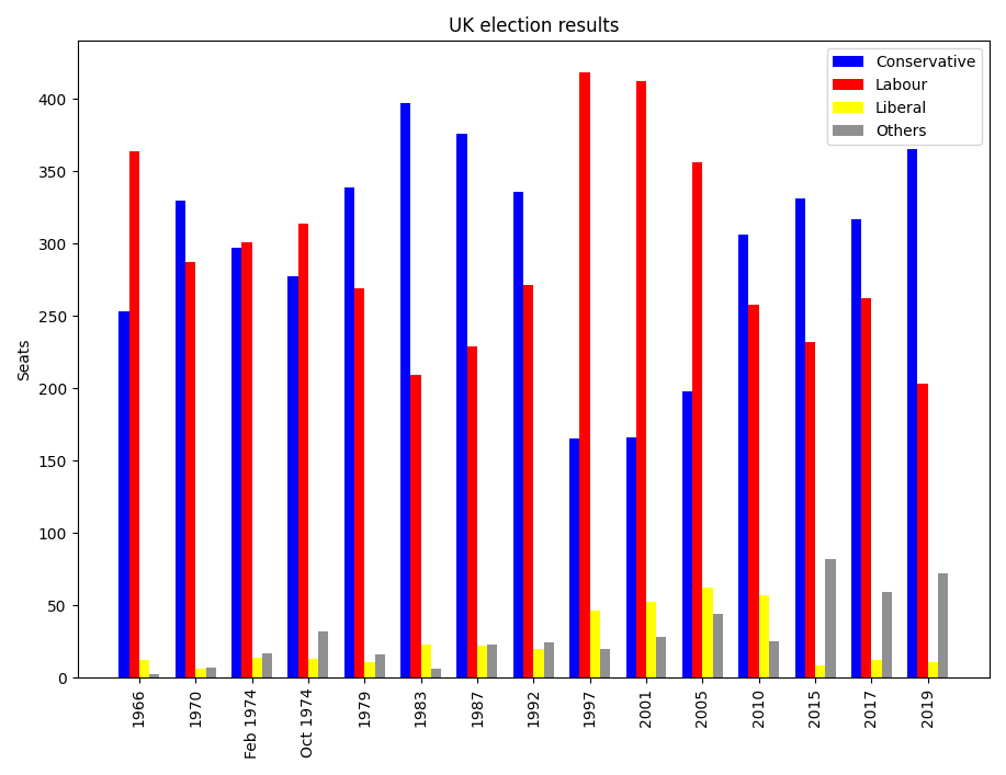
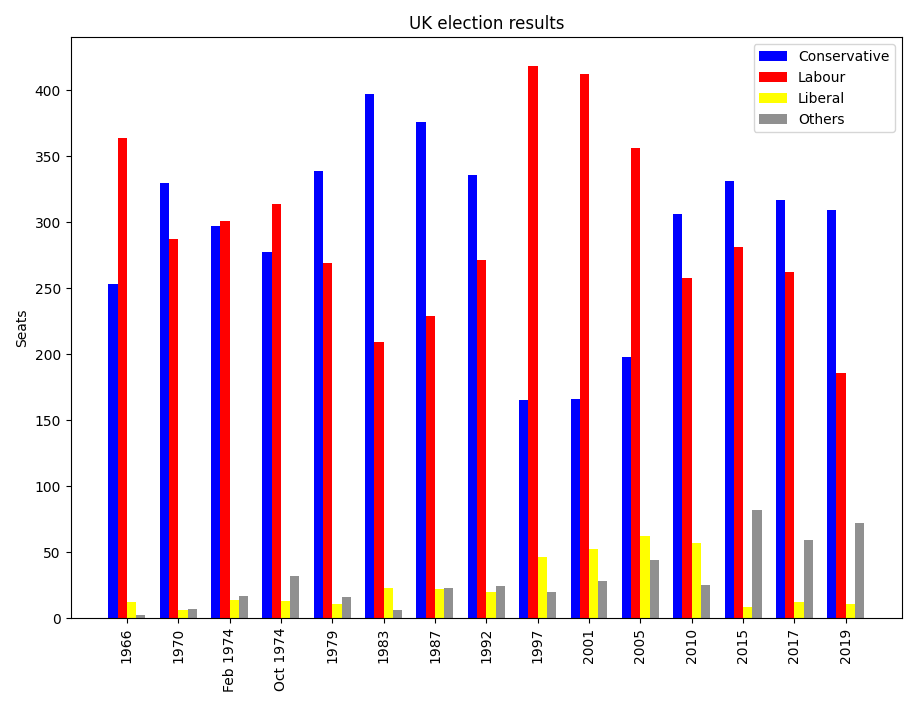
Labour/2015: 232 -> 281
Conservative/2019: 365 -> 309
Labour/2019: 203 -> 186
